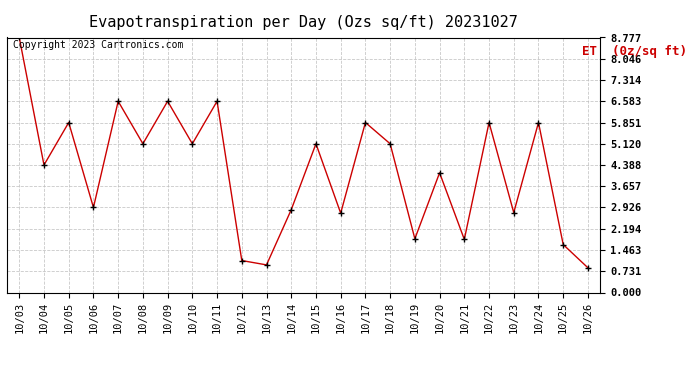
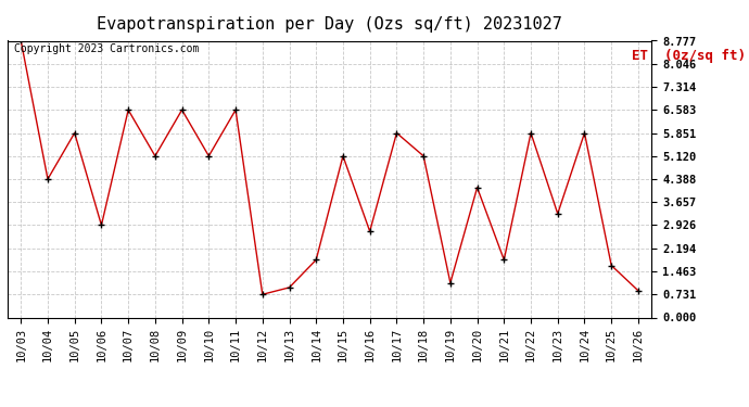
10/12: 1.10 -> 0.73
10/14: 2.85 -> 1.83
10/19: 1.85 -> 1.10
10/23: 2.75 -> 3.29
